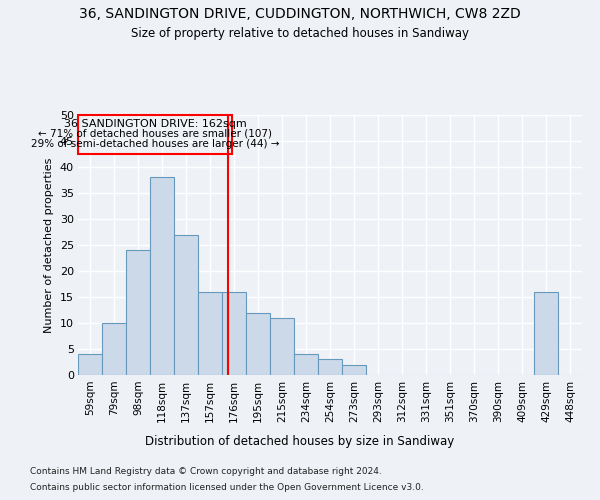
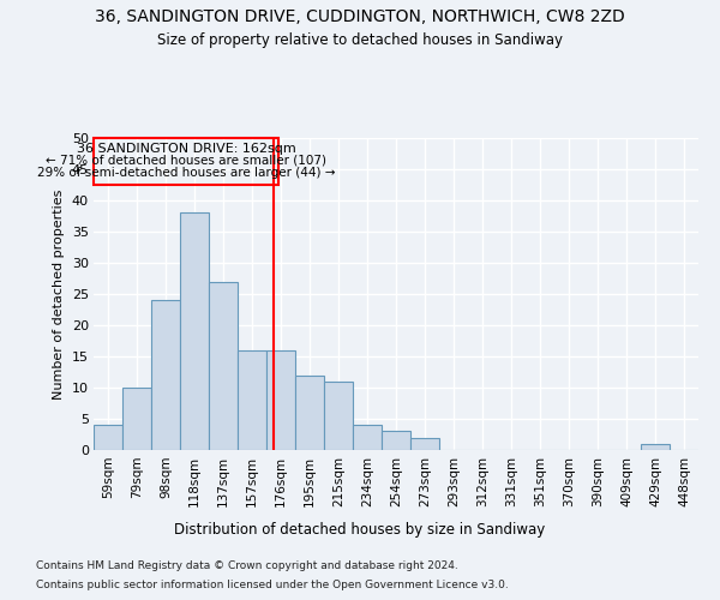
429sqm: 16 -> 1
